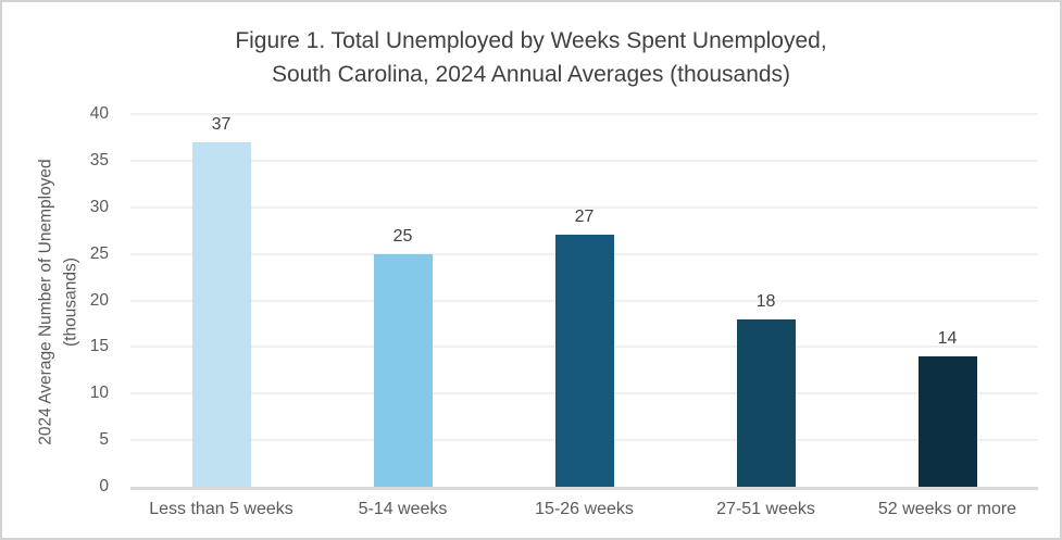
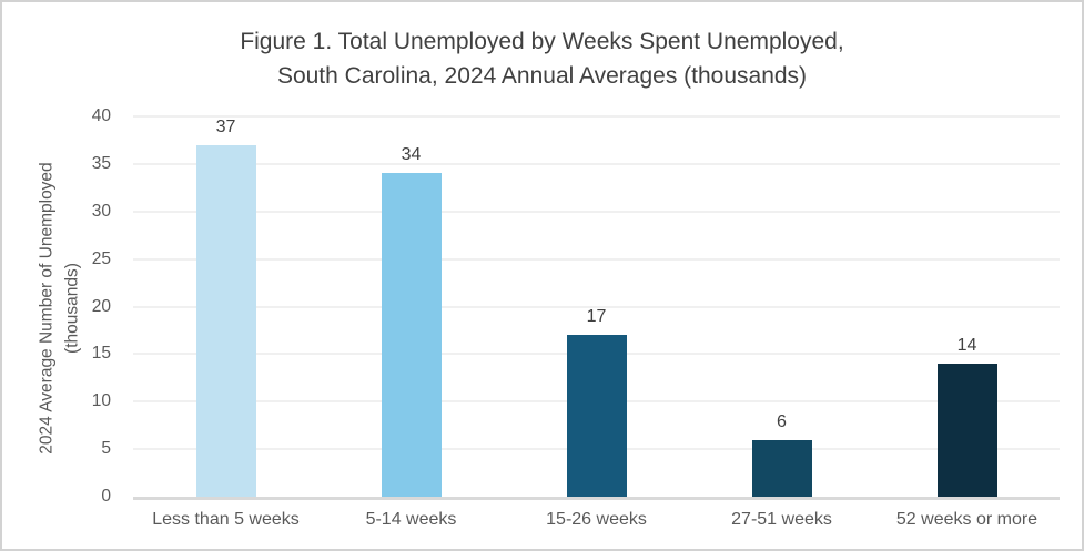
5-14 weeks: 25 -> 34
15-26 weeks: 27 -> 17
27-51 weeks: 18 -> 6
